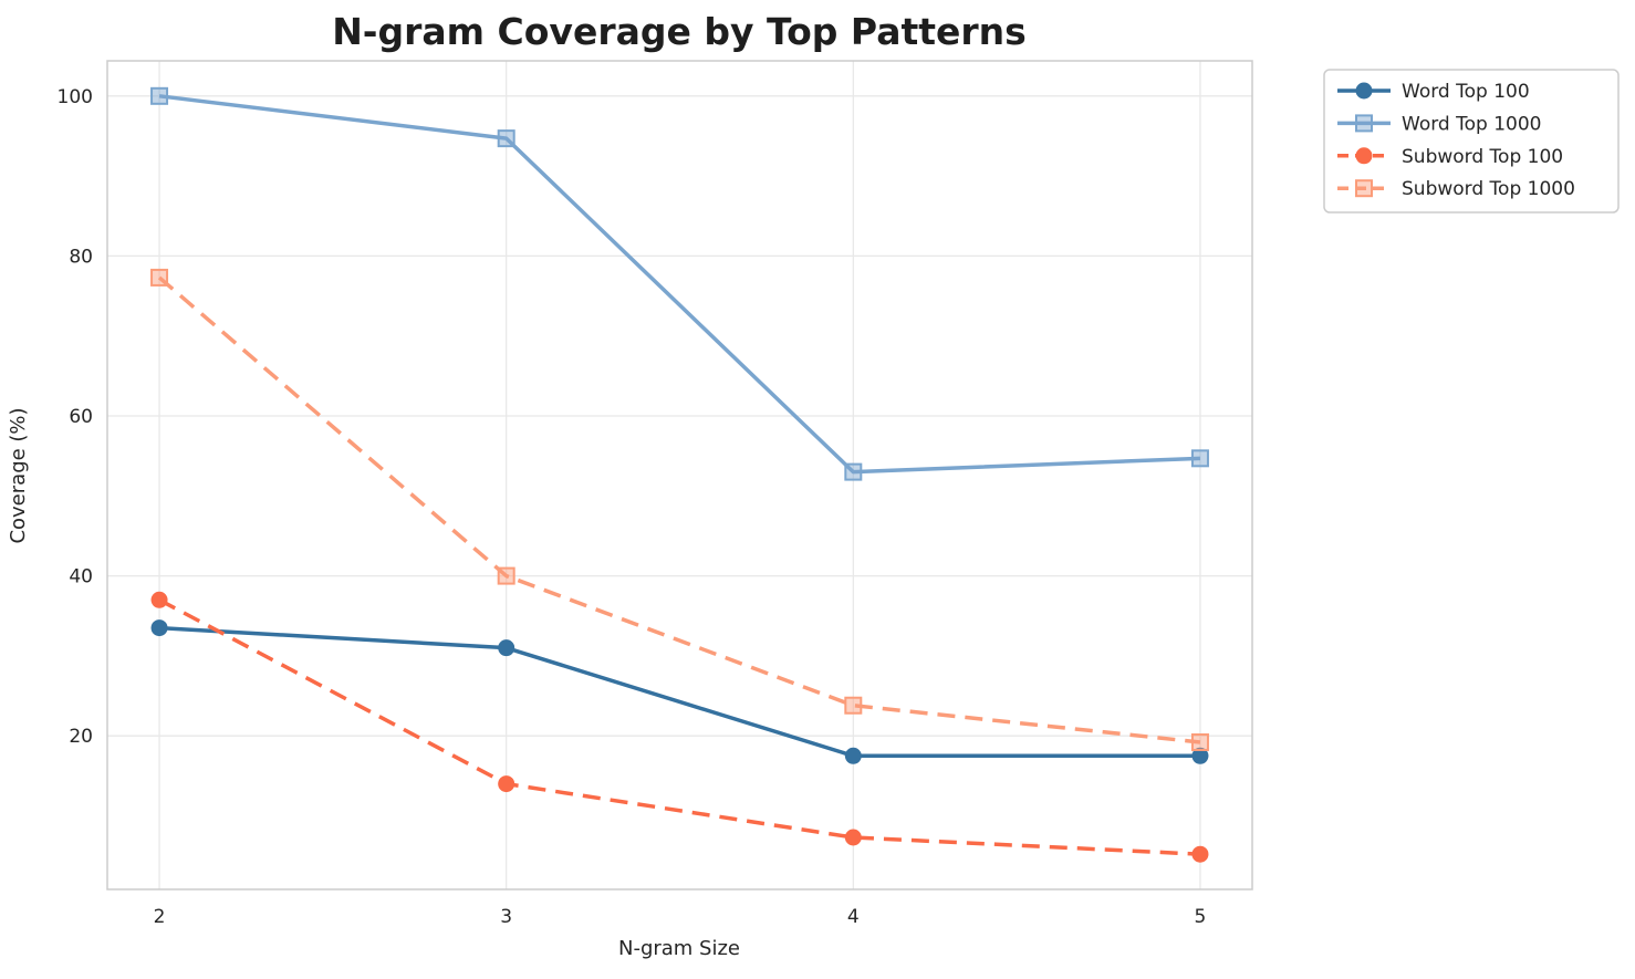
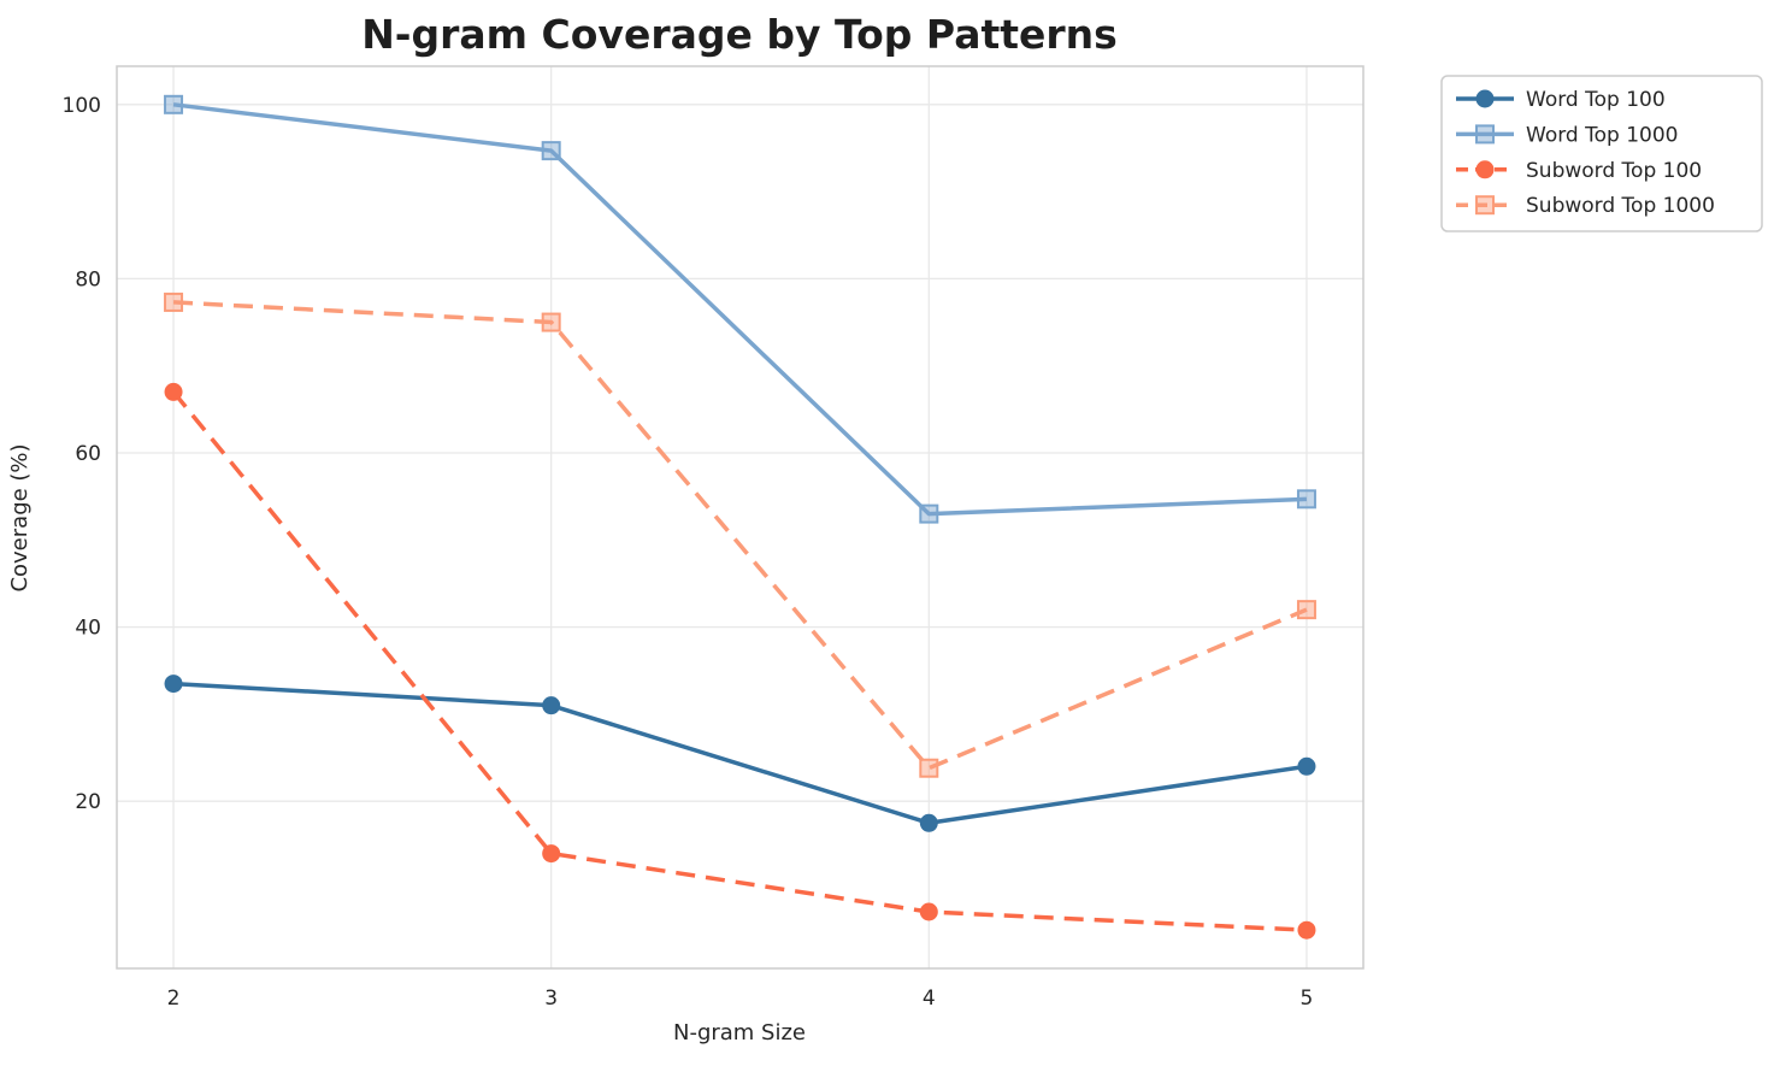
Subword Top 100/2: 37 -> 67
Subword Top 1000/3: 40 -> 75
Word Top 100/5: 18 -> 24
Subword Top 1000/5: 19 -> 42
